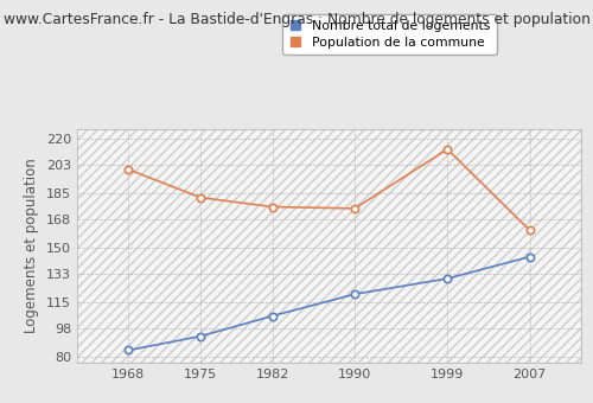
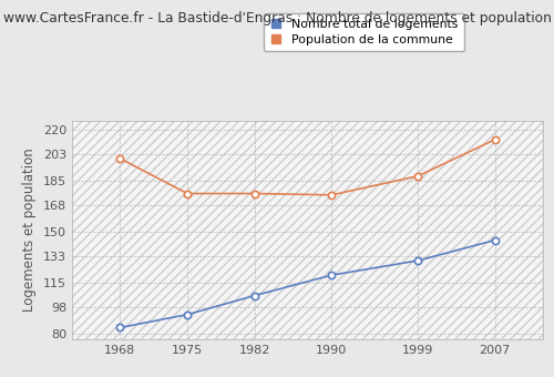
Population de la commune/1975: 182 -> 176
Population de la commune/1999: 213 -> 188
Population de la commune/2007: 161 -> 213
